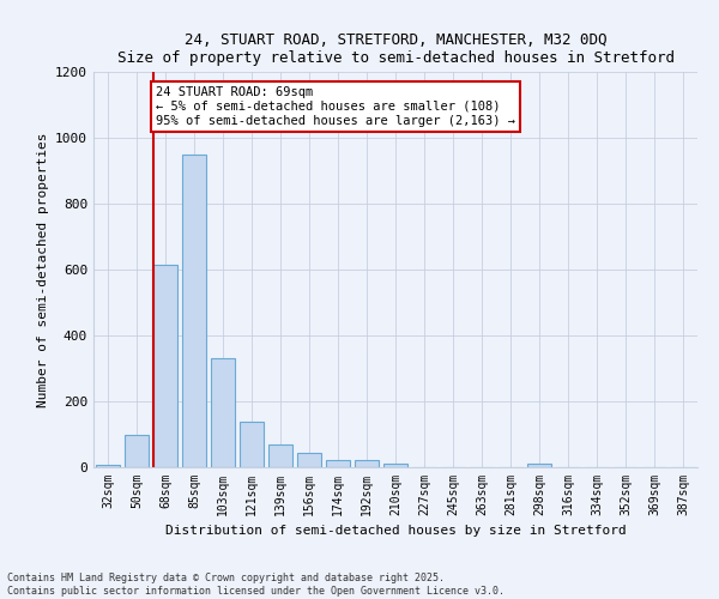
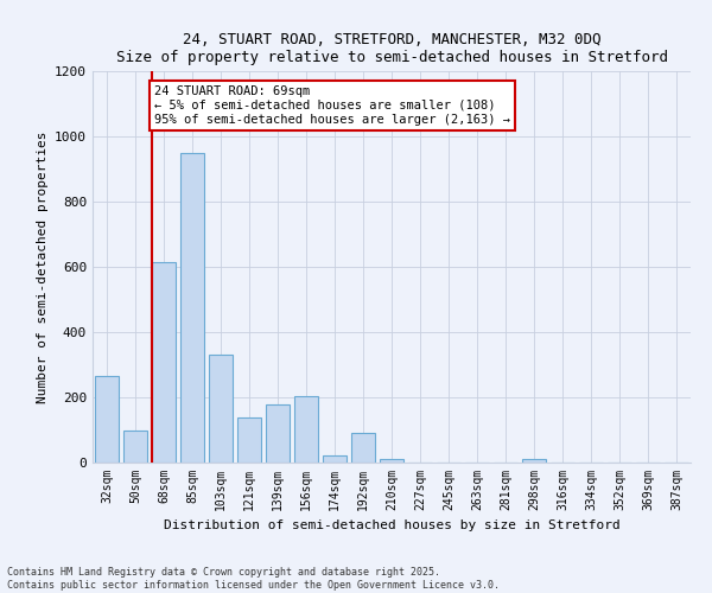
32sqm: 8 -> 265
139sqm: 70 -> 180
156sqm: 45 -> 205
192sqm: 22 -> 90
